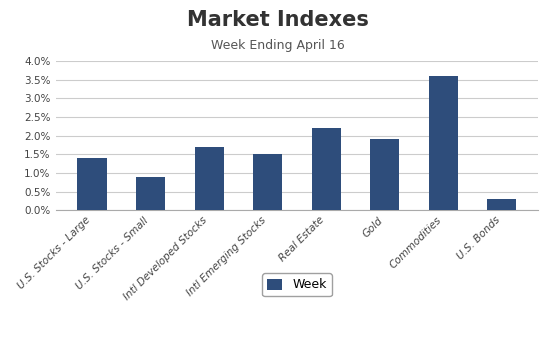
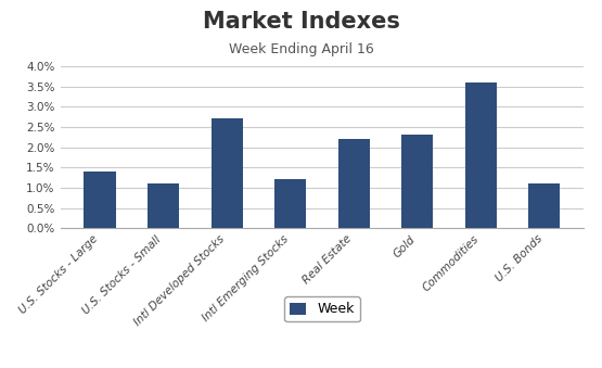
U.S. Stocks - Small: 0.9% -> 1.1%
Intl Developed Stocks: 1.7% -> 2.7%
Intl Emerging Stocks: 1.5% -> 1.2%
Gold: 1.9% -> 2.3%
U.S. Bonds: 0.3% -> 1.1%
